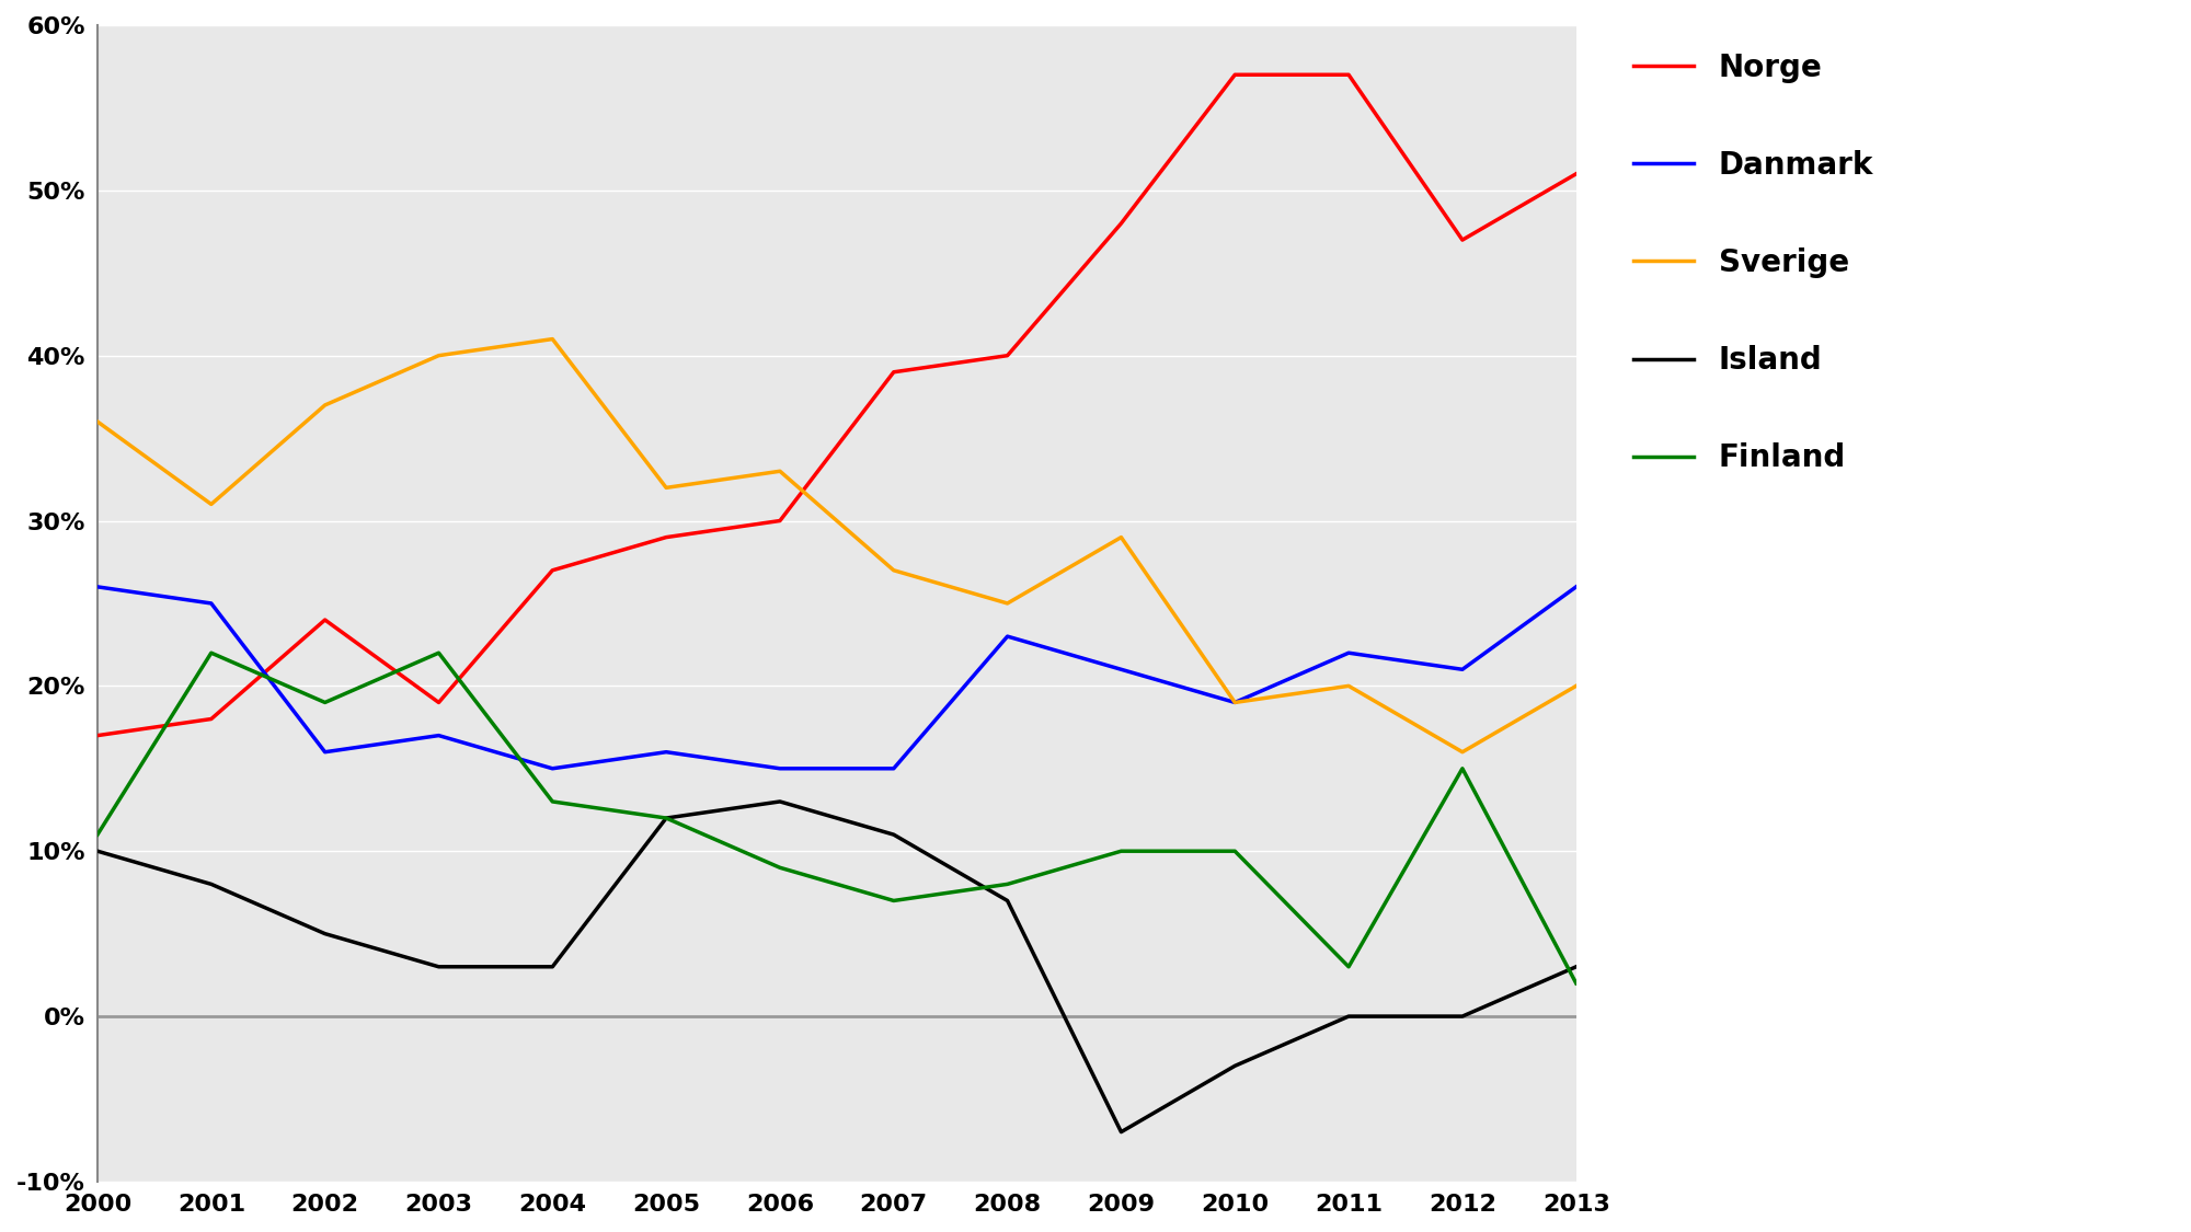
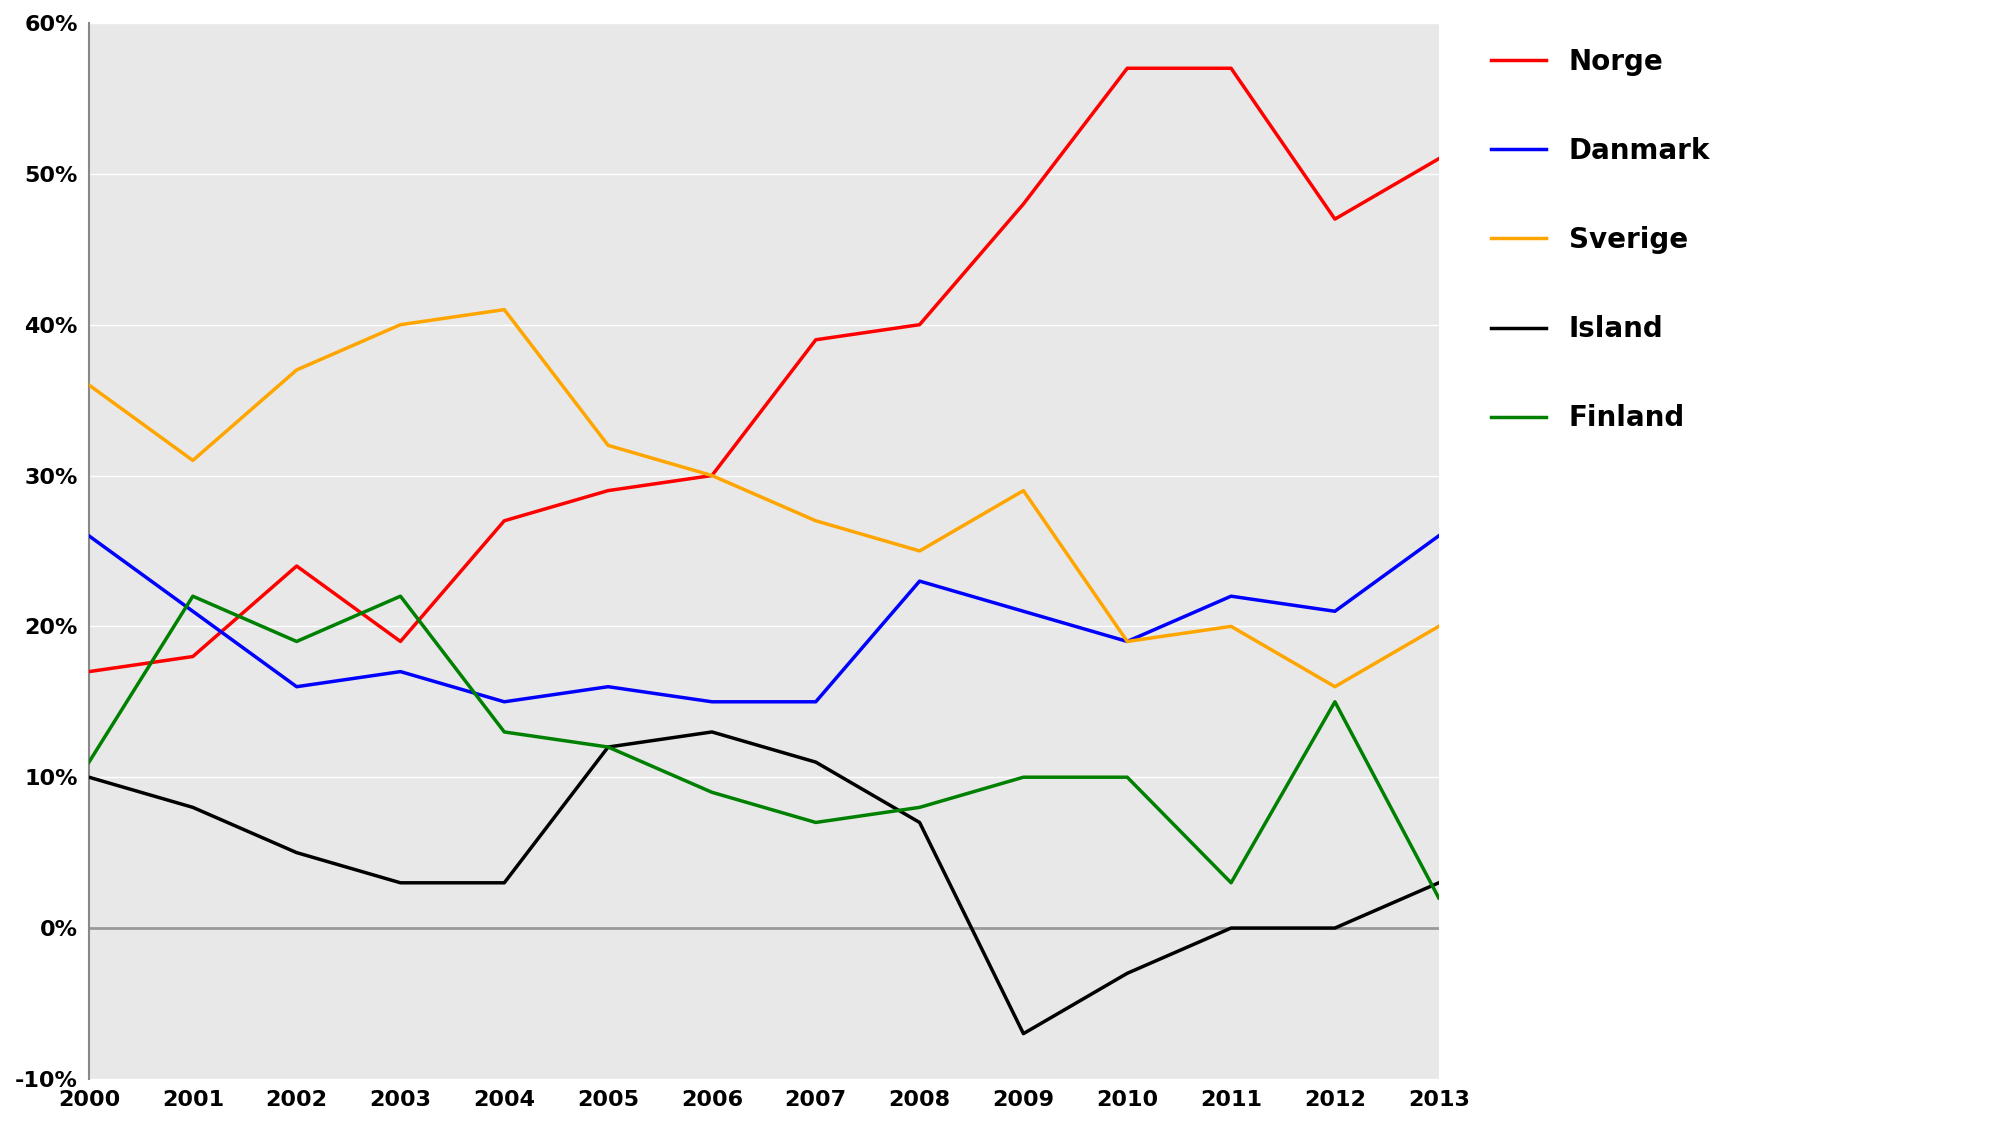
Danmark/2001: 25% -> 21%
Sverige/2006: 33% -> 30%
